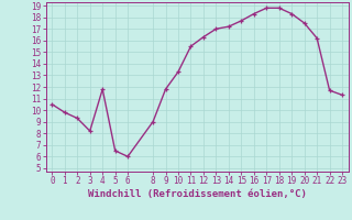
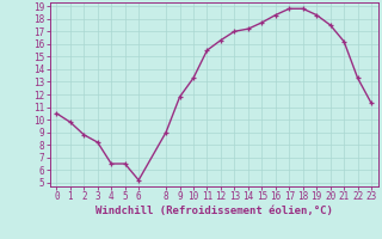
2: 9.3 -> 8.8
4: 11.8 -> 6.5
6: 6.0 -> 5.2
22: 11.7 -> 13.3
